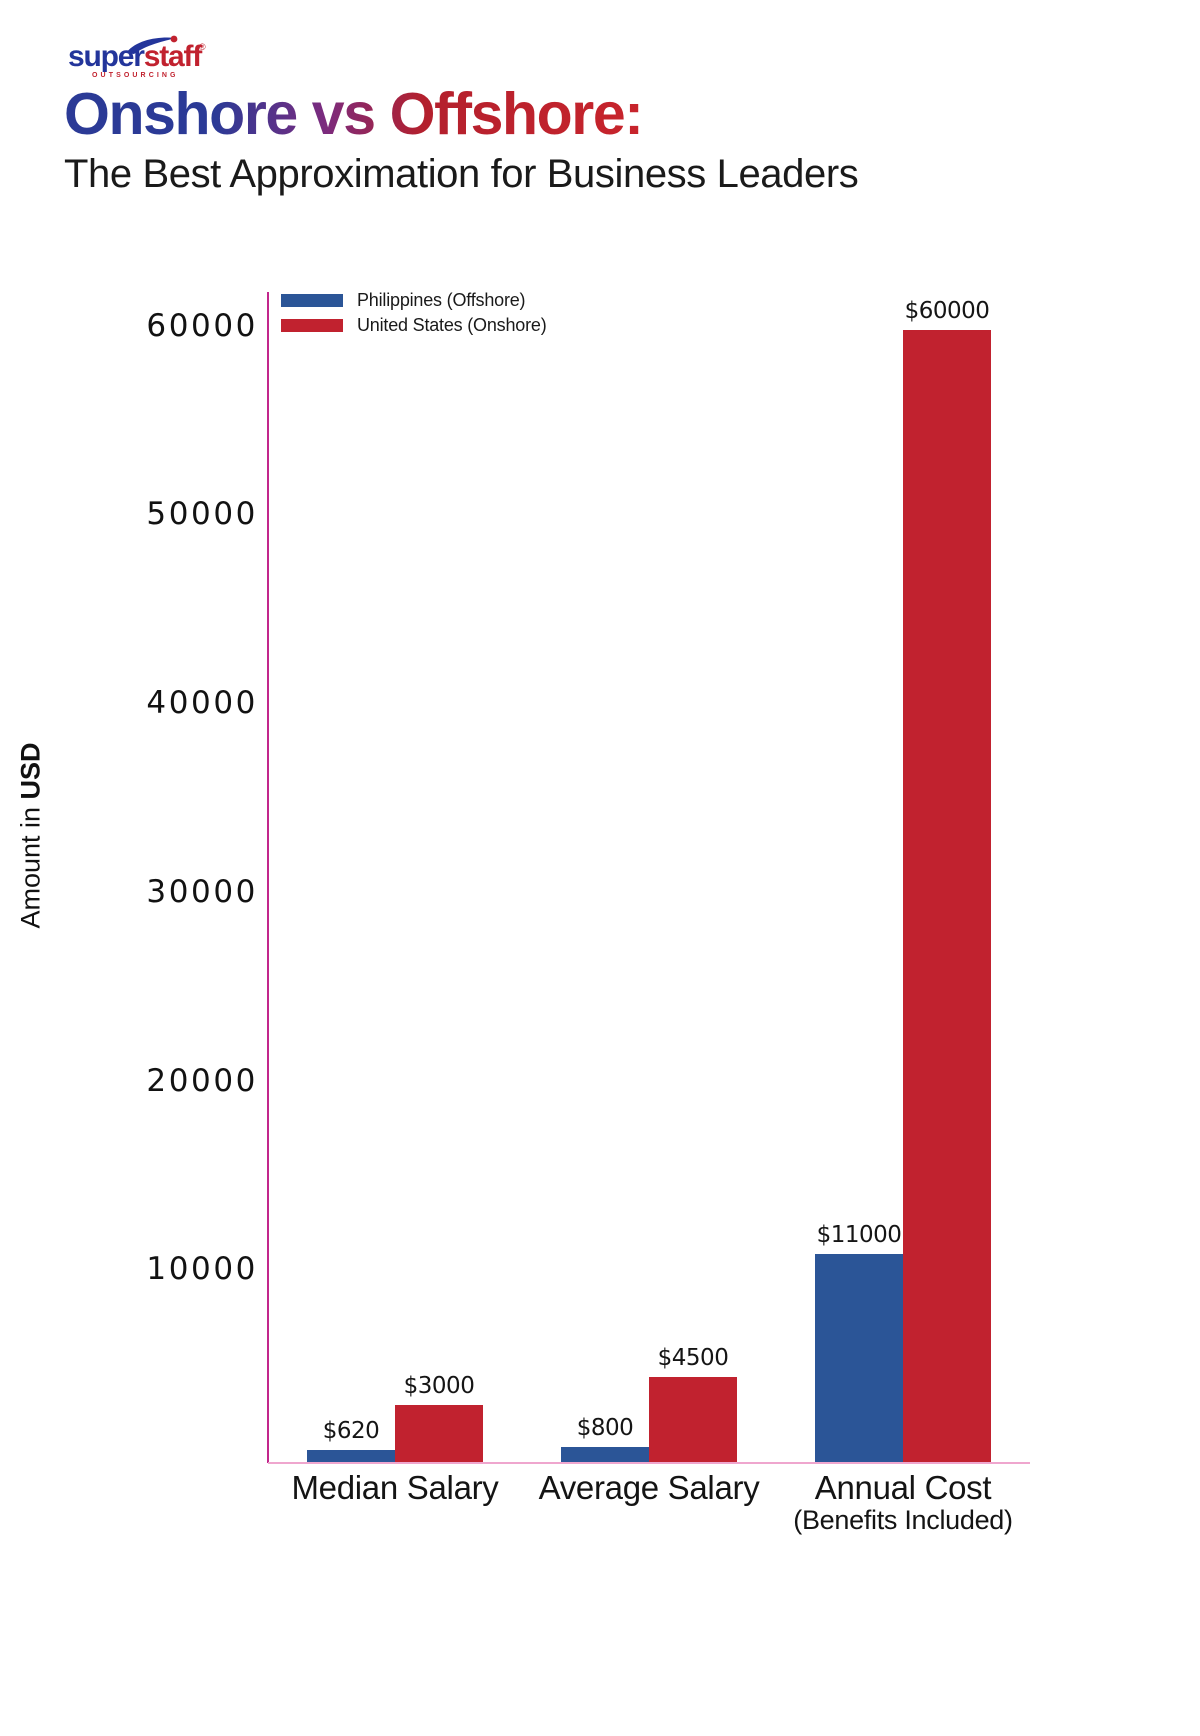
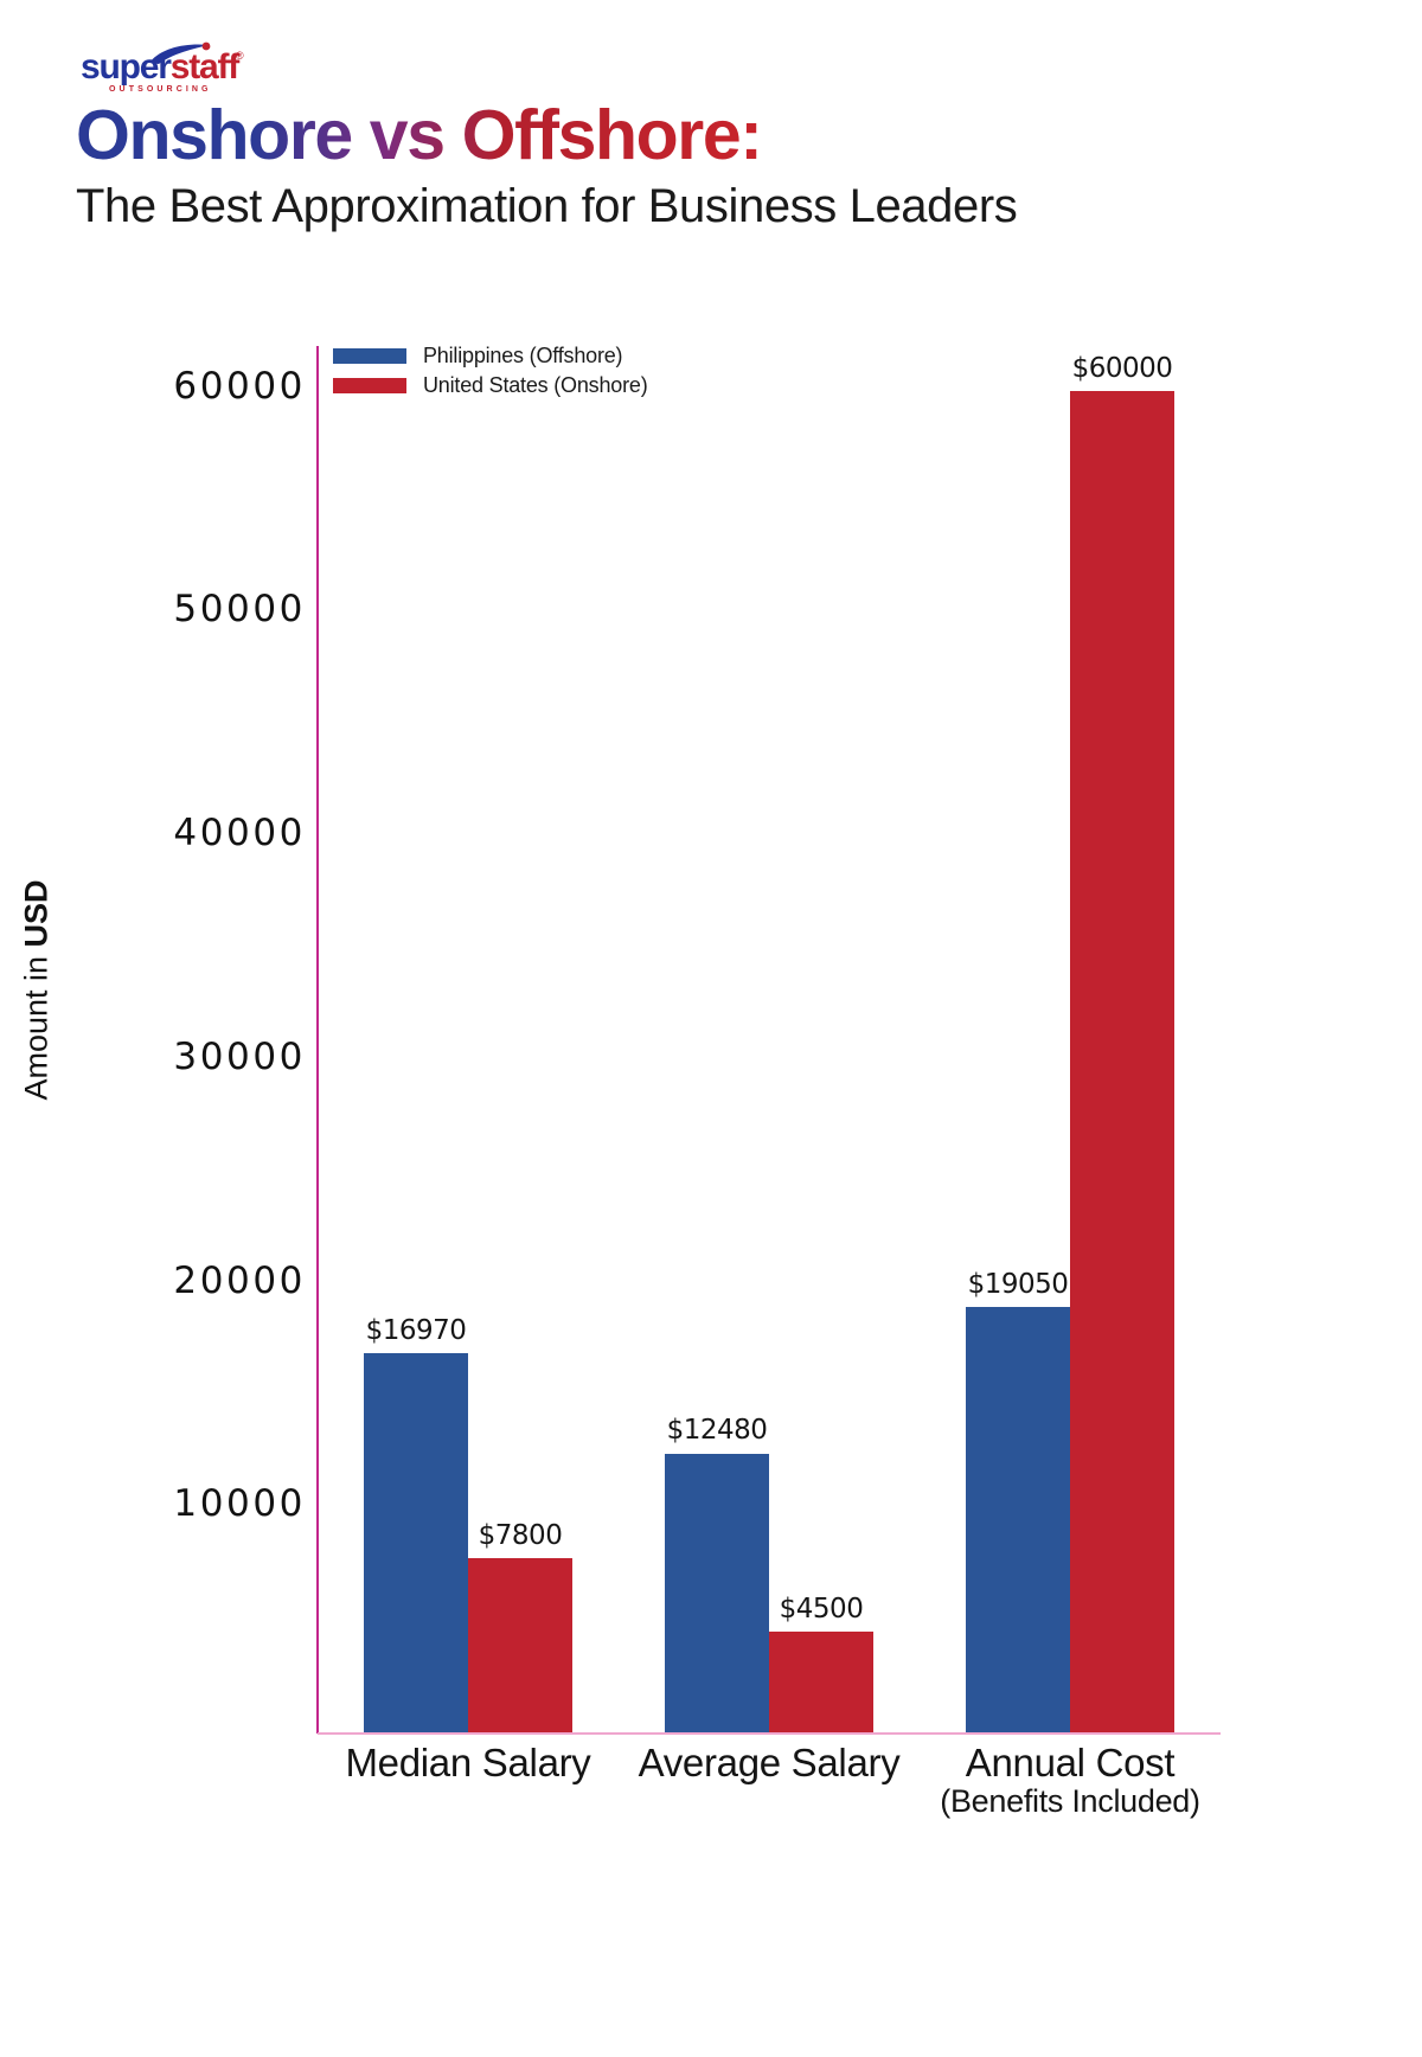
Philippines (Offshore)/Median Salary: $620 -> $16970
United States (Onshore)/Median Salary: $3000 -> $7800
Philippines (Offshore)/Average Salary: $800 -> $12480
Philippines (Offshore)/Annual Cost: $11000 -> $19050
